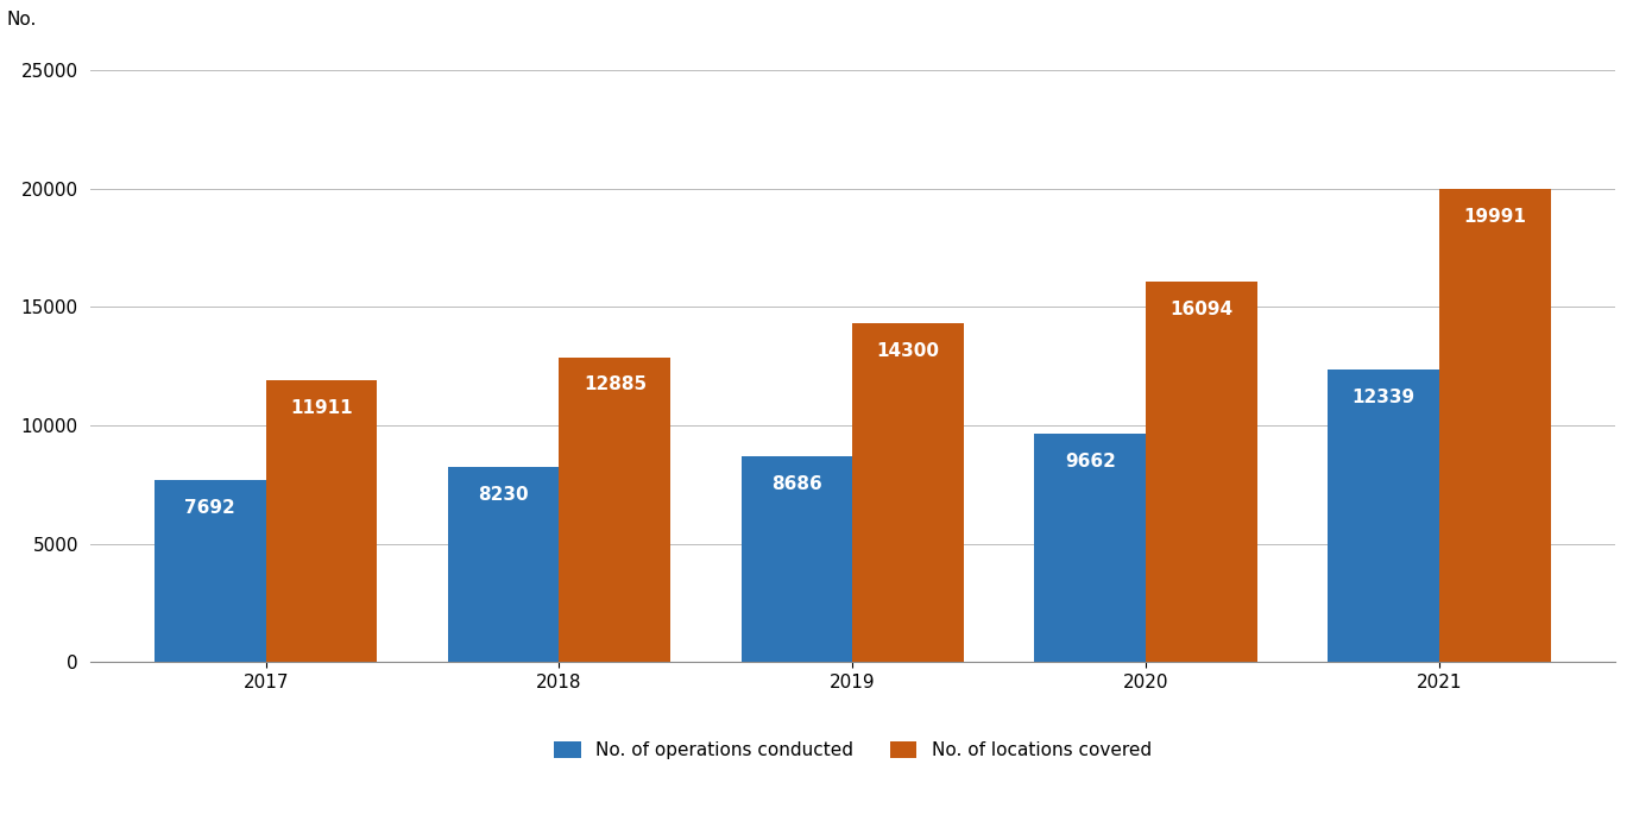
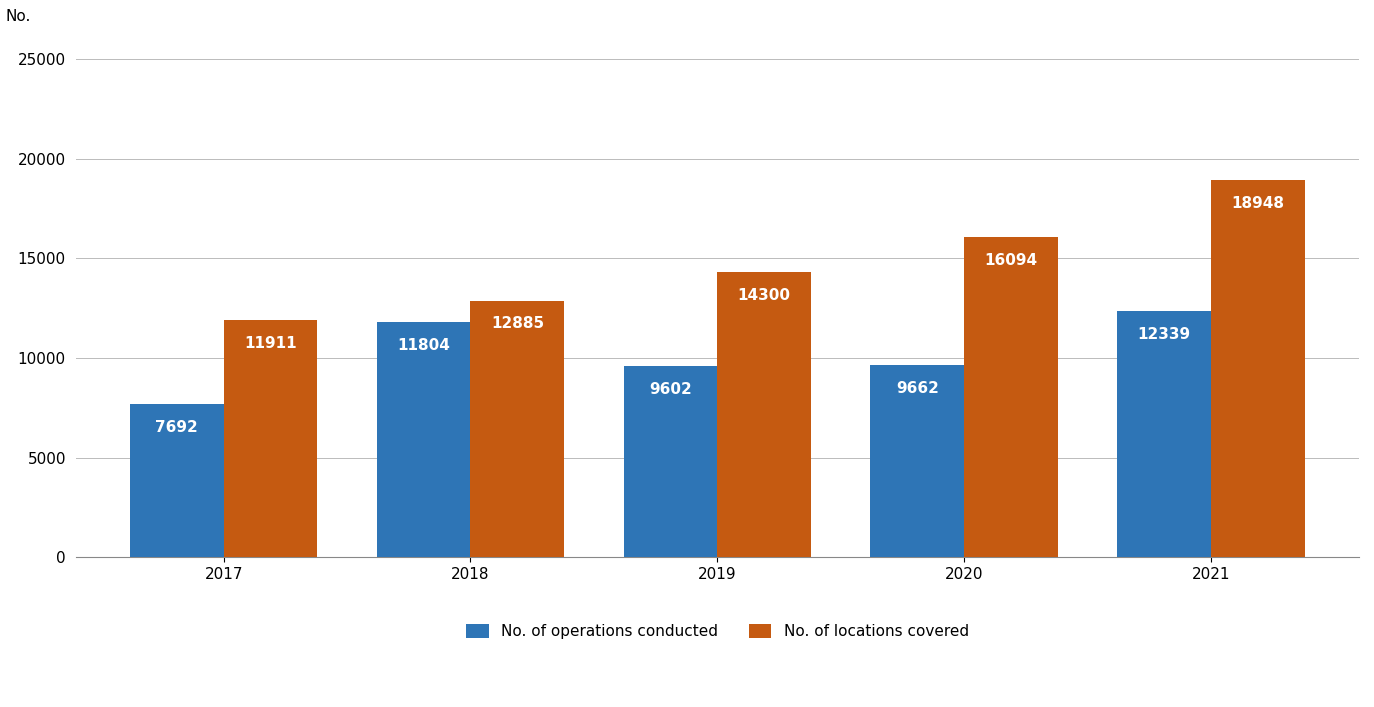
No. of operations conducted/2018: 8230 -> 11804
No. of operations conducted/2019: 8686 -> 9602
No. of locations covered/2021: 19991 -> 18948
